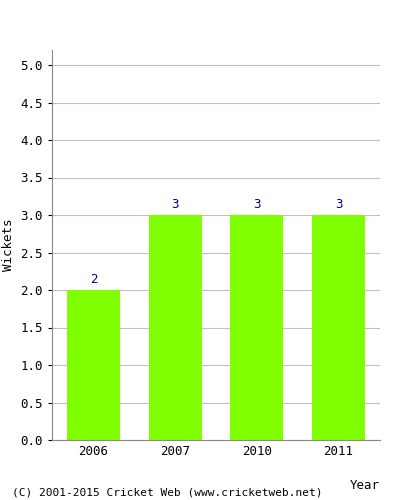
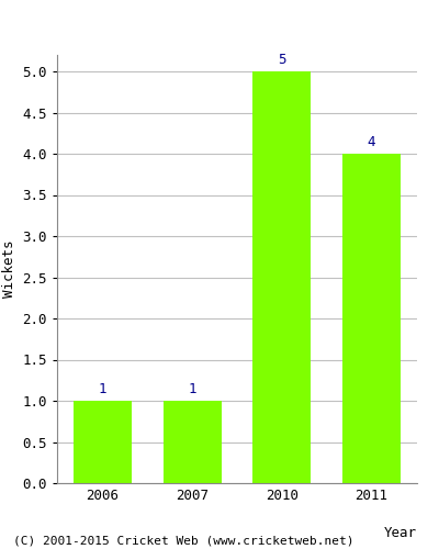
2006: 2 -> 1
2007: 3 -> 1
2010: 3 -> 5
2011: 3 -> 4
